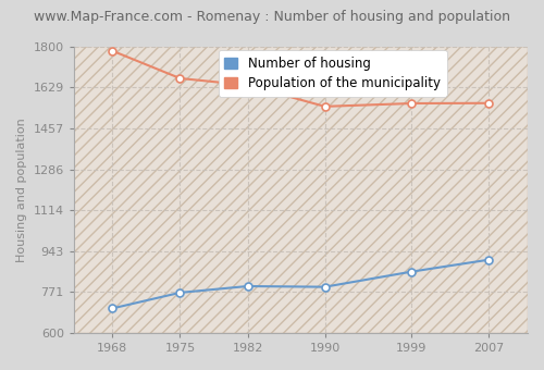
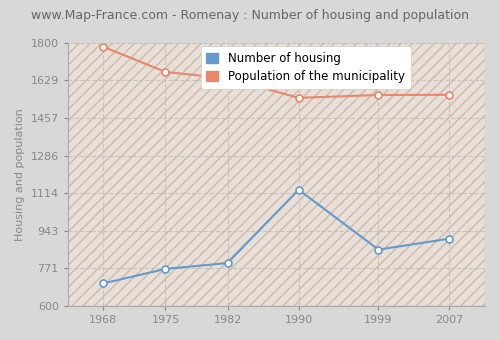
Number of housing/1990: 793 -> 1130
